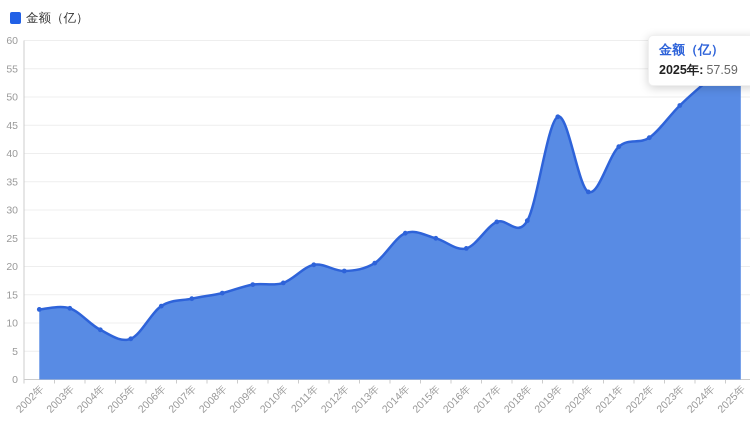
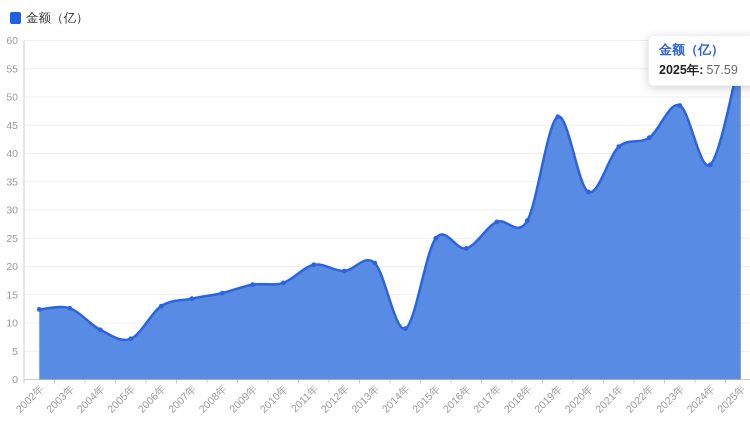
2014年: 26 -> 9
2024年: 53 -> 38
